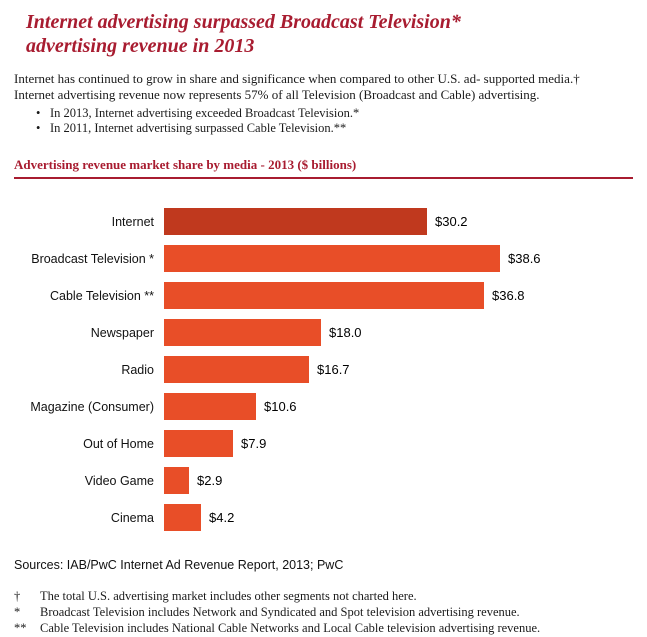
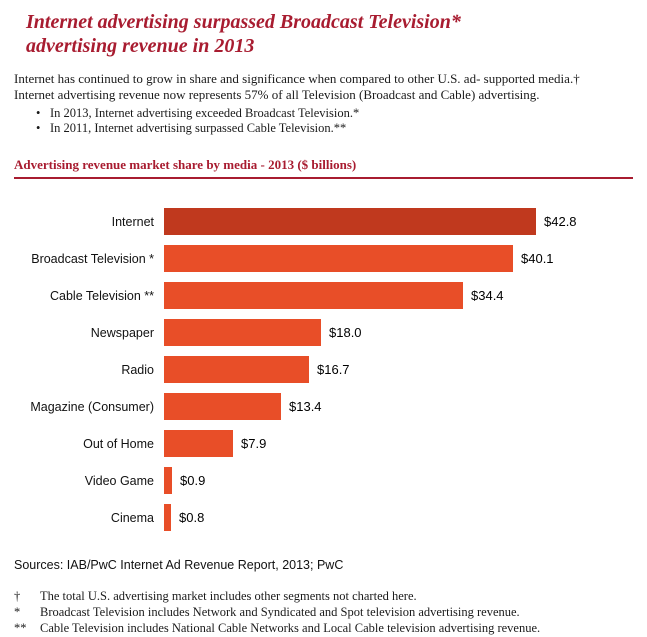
Internet: $30.2 -> $42.8
Broadcast Television *: $38.6 -> $40.1
Cable Television **: $36.8 -> $34.4
Magazine (Consumer): $10.6 -> $13.4
Video Game: $2.9 -> $0.9
Cinema: $4.2 -> $0.8
